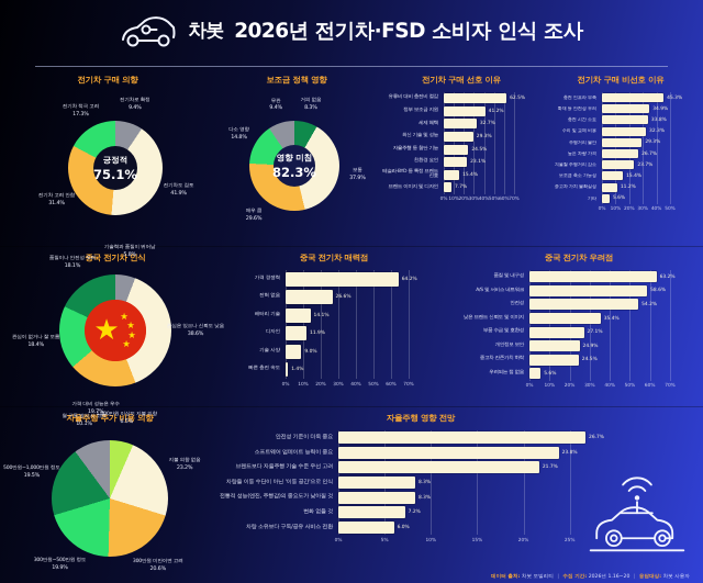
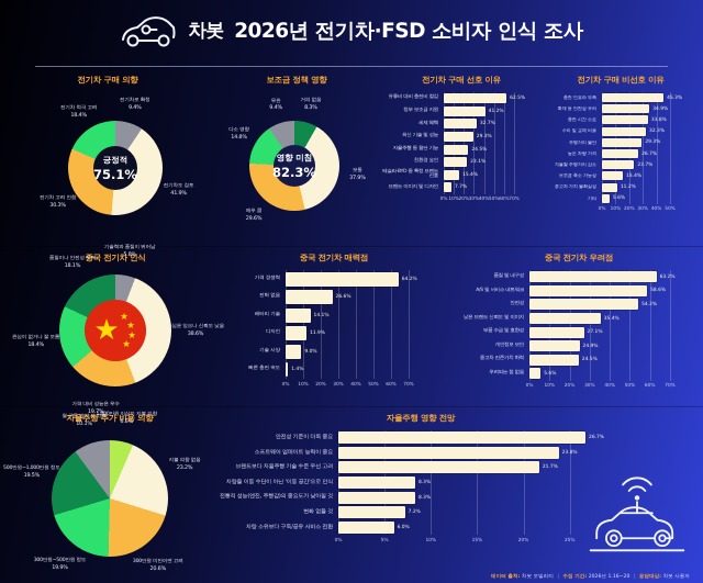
전기차 구매 의향/전기차 고려 안함: 31.4% -> 30.3%
전기차 구매 의향/전기차 적극 고려: 17.3% -> 18.4%
